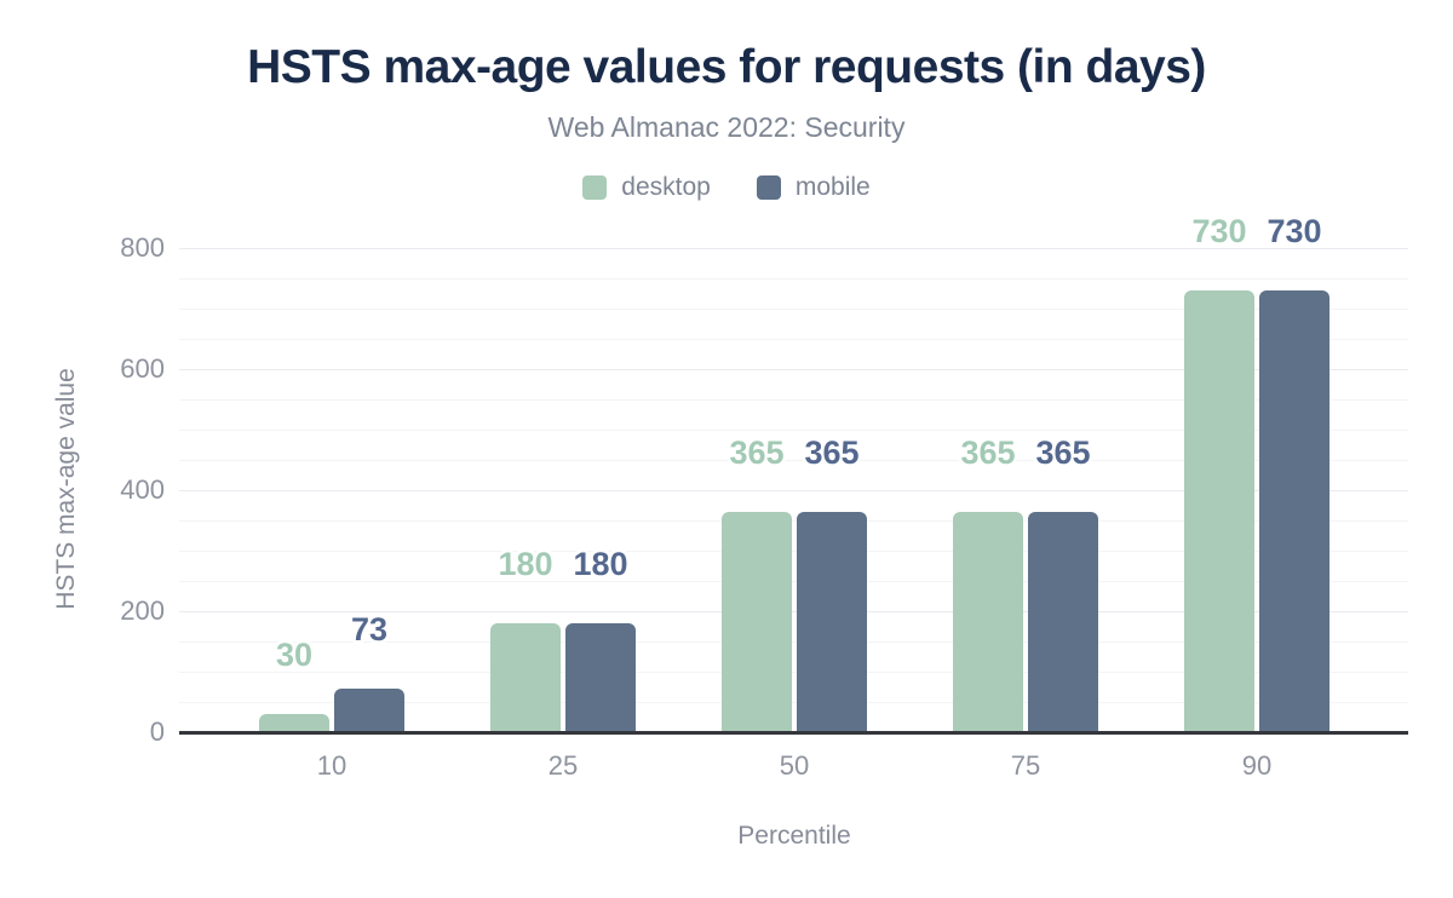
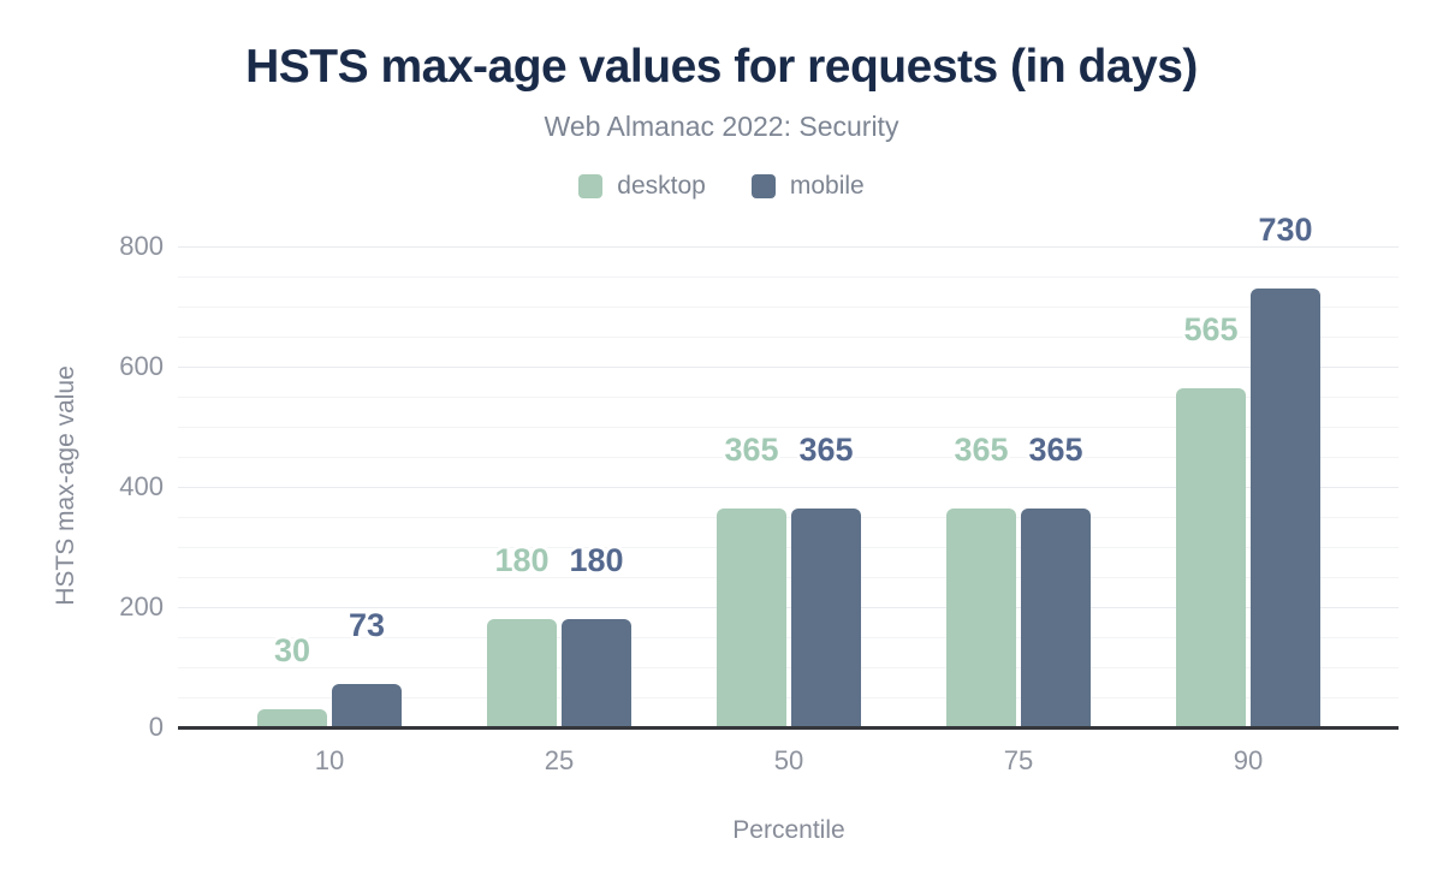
desktop/90: 730 -> 565
